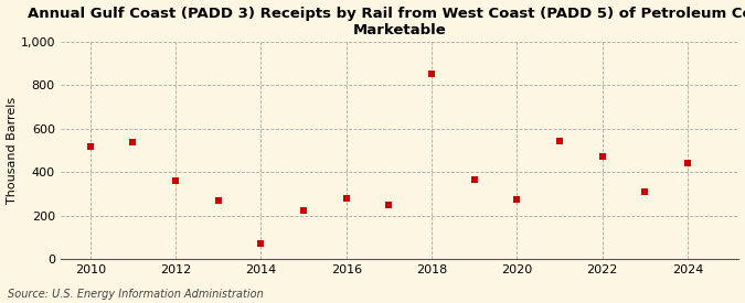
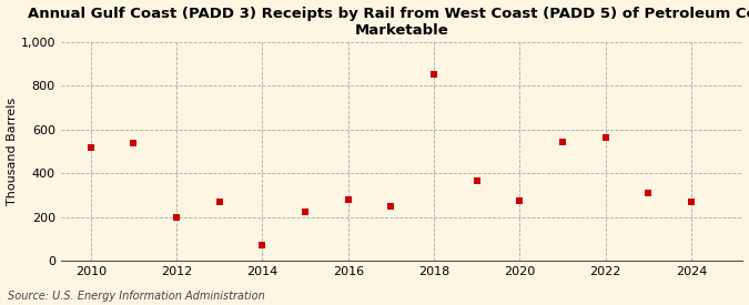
2012: 360 -> 200
2022: 470 -> 560
2024: 440 -> 270
